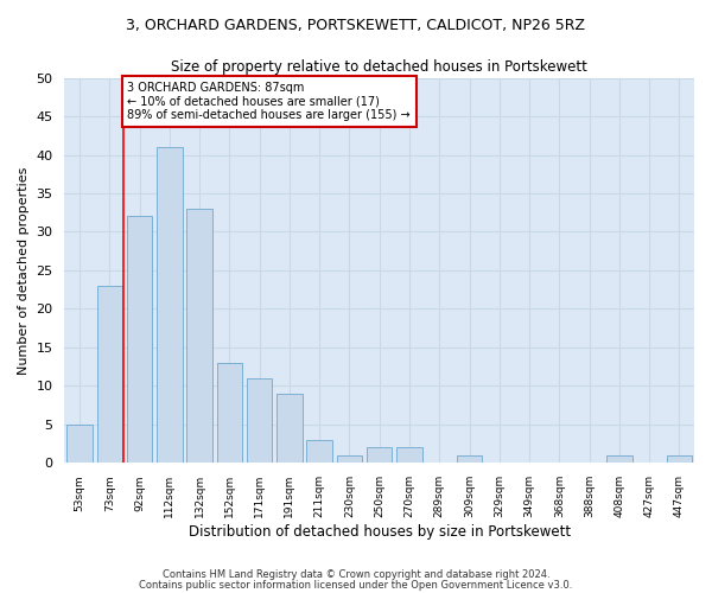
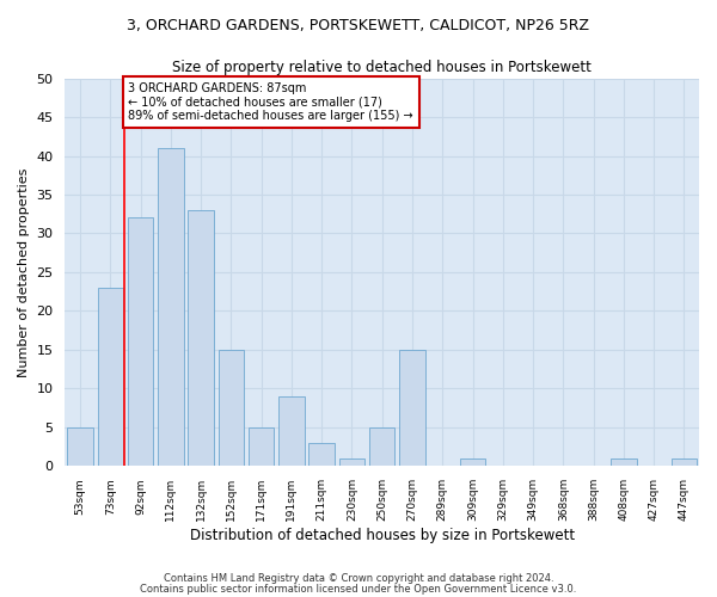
152sqm: 13 -> 15
171sqm: 11 -> 5
250sqm: 2 -> 5
270sqm: 2 -> 15
